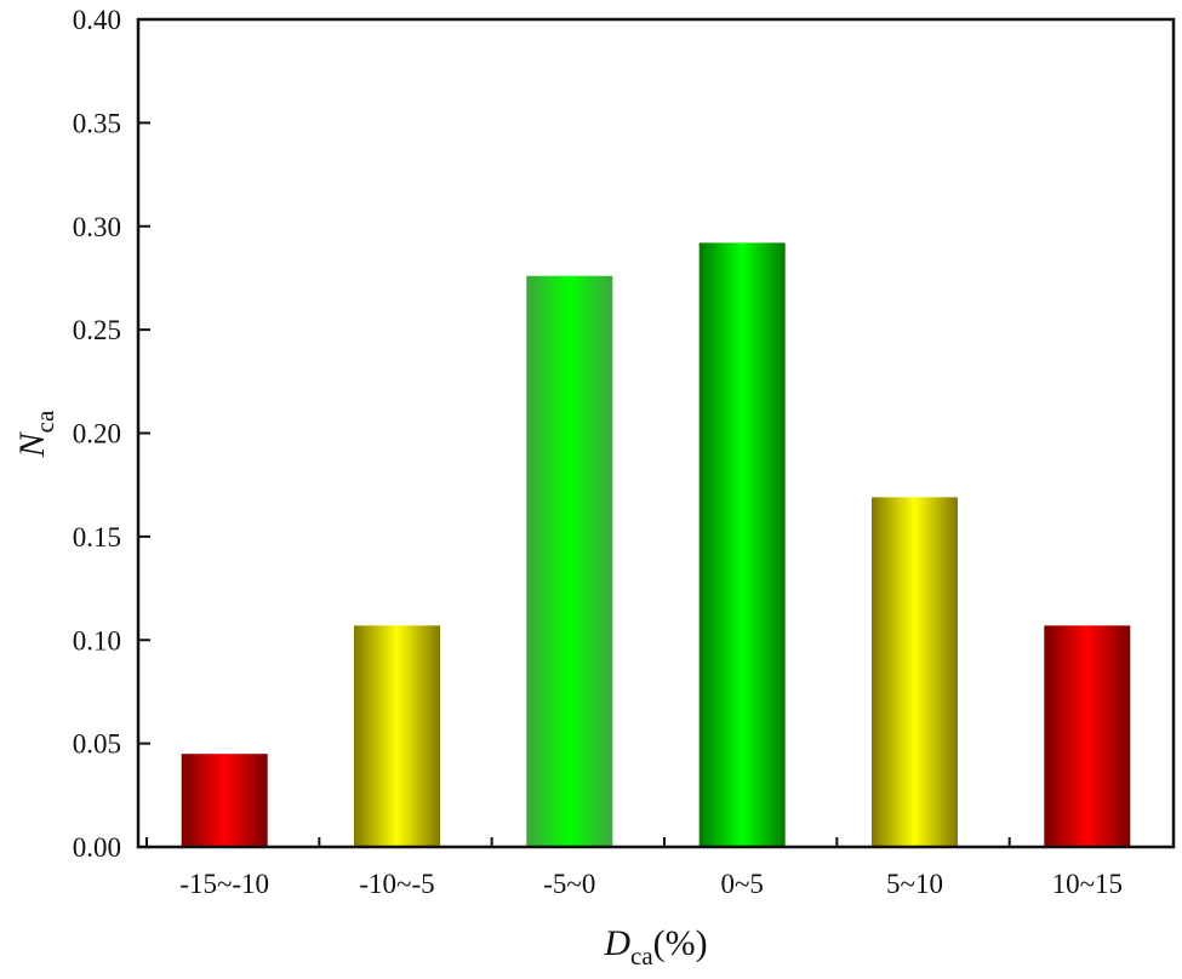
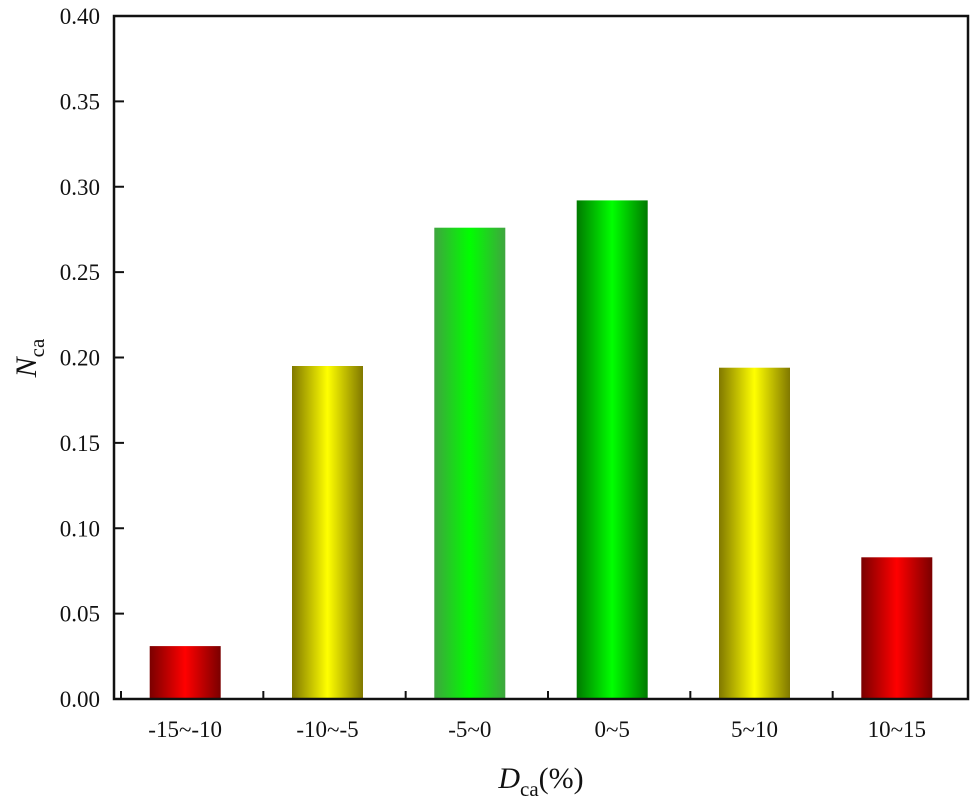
-15~-10: 0.045 -> 0.031
-10~-5: 0.107 -> 0.195
5~10: 0.169 -> 0.194
10~15: 0.107 -> 0.083
